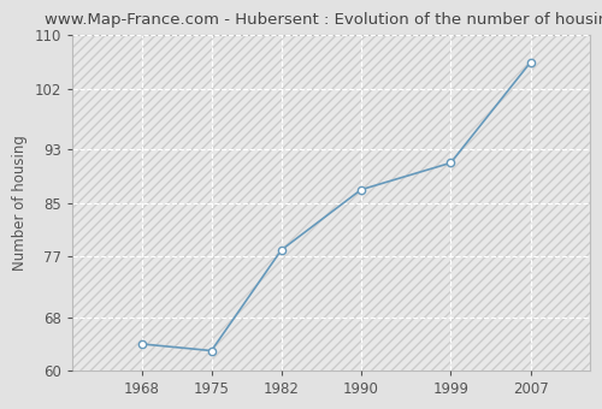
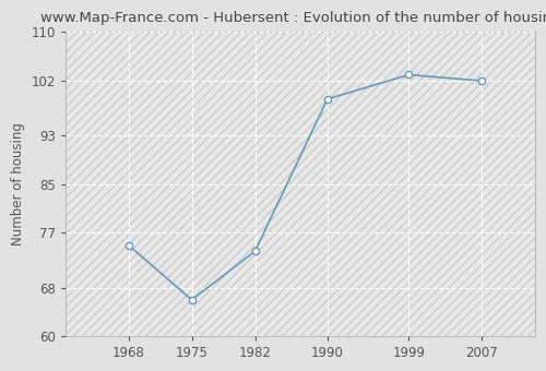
1968: 64 -> 75
1975: 63 -> 66
1982: 78 -> 74
1990: 87 -> 99
1999: 91 -> 103
2007: 106 -> 102
